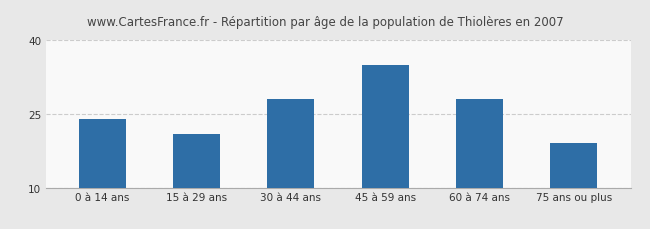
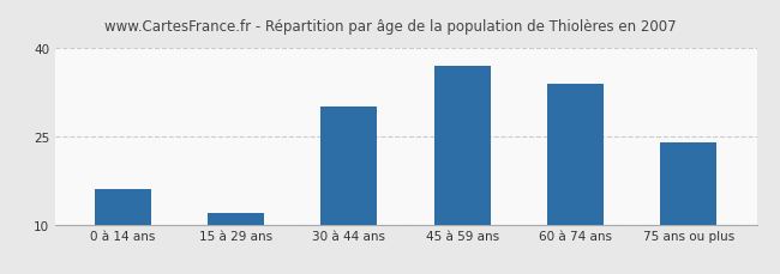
0 à 14 ans: 24 -> 16
15 à 29 ans: 21 -> 12
30 à 44 ans: 28 -> 30
45 à 59 ans: 35 -> 37
60 à 74 ans: 28 -> 34
75 ans ou plus: 19 -> 24
